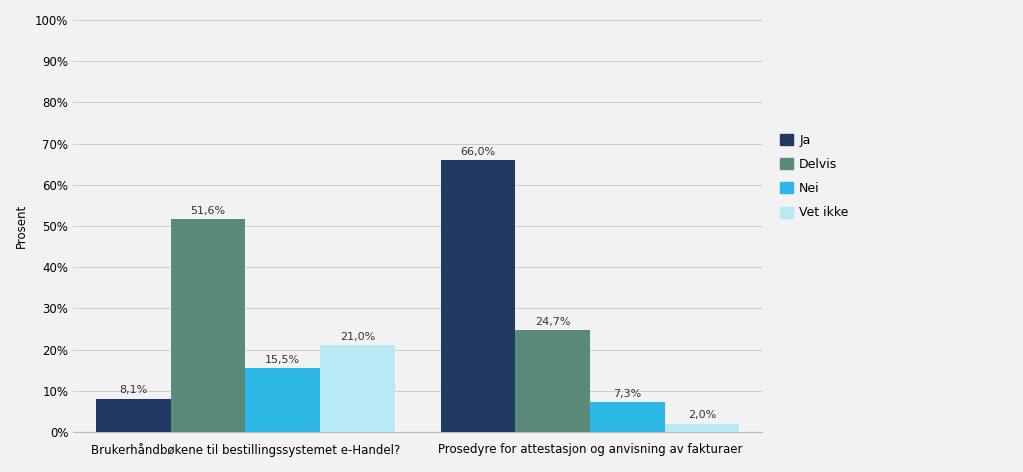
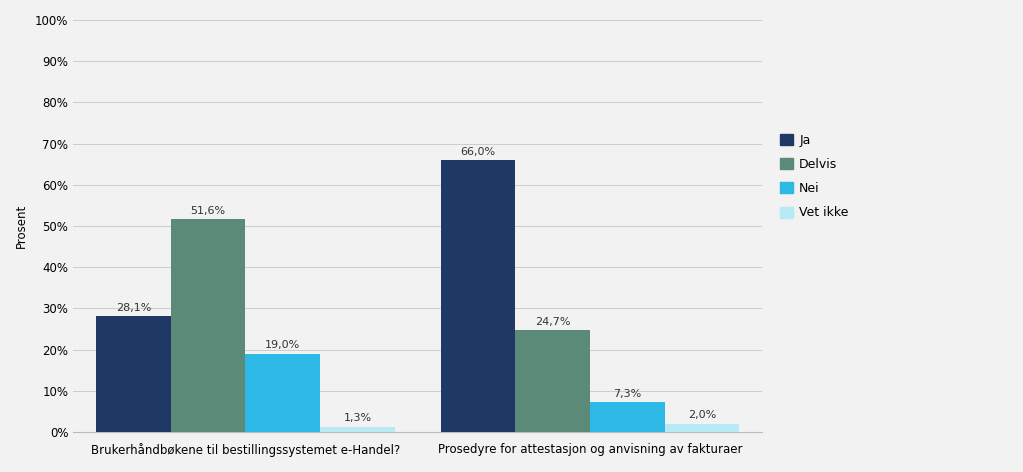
Ja/Brukerhåndbøkene til bestillingssystemet e-Handel?: 8,1% -> 28,1%
Nei/Brukerhåndbøkene til bestillingssystemet e-Handel?: 15,5% -> 19,0%
Vet ikke/Brukerhåndbøkene til bestillingssystemet e-Handel?: 21,0% -> 1,3%
